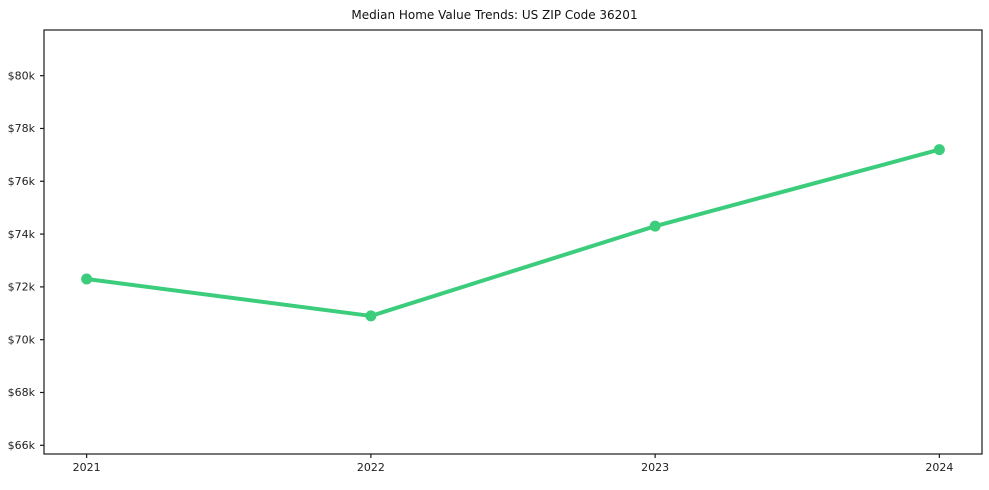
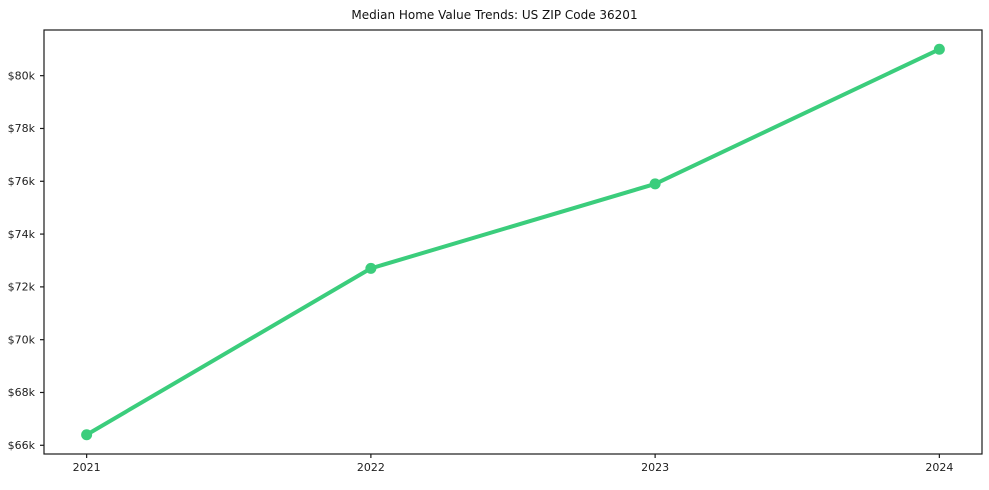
2021: $72.3k -> $66.4k
2022: $70.9k -> $72.7k
2023: $74.3k -> $75.9k
2024: $77.2k -> $81.0k
